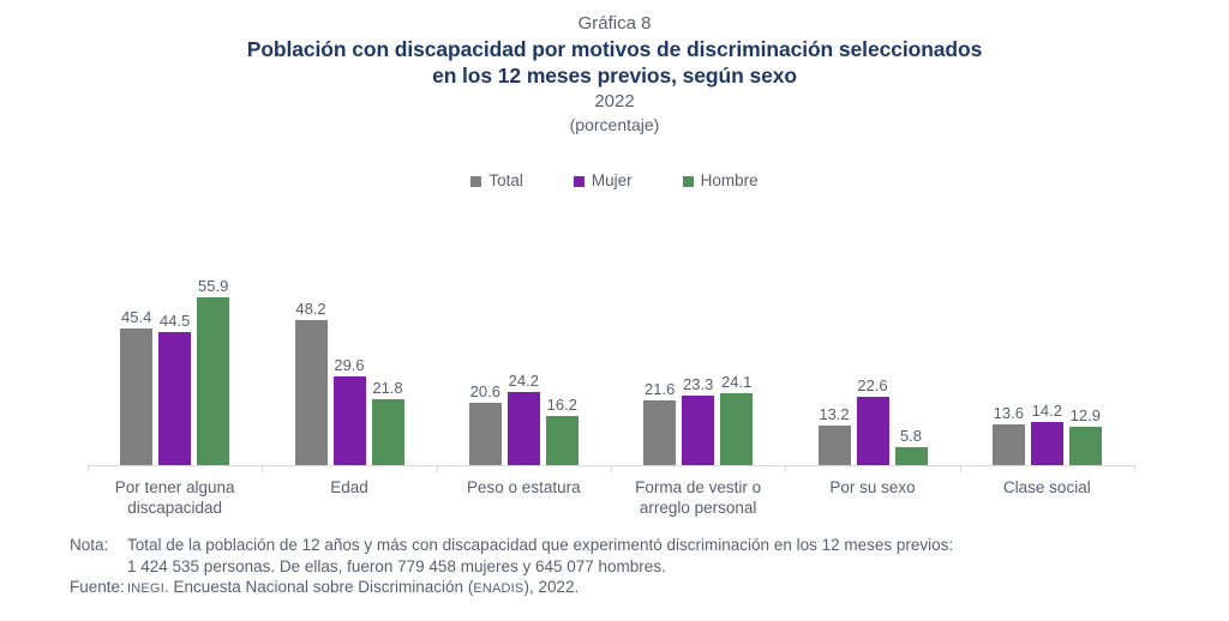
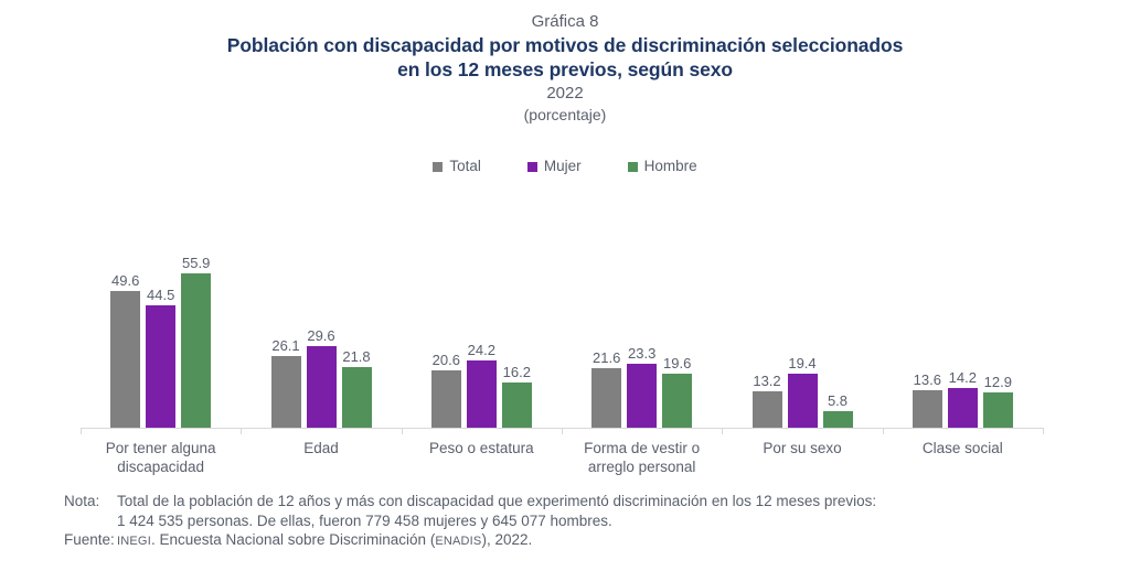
Total/Por tener alguna discapacidad: 45.4 -> 49.6
Total/Edad: 48.2 -> 26.1
Hombre/Forma de vestir o arreglo personal: 24.1 -> 19.6
Mujer/Por su sexo: 22.6 -> 19.4
